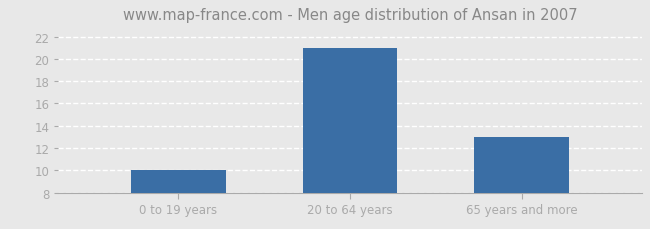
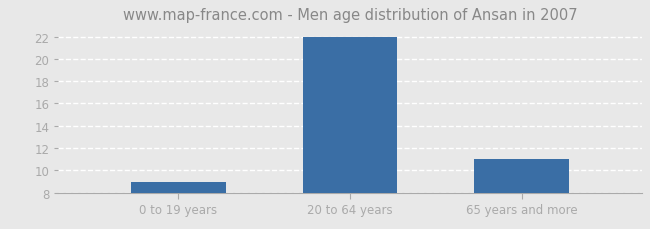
0 to 19 years: 10 -> 9
20 to 64 years: 21 -> 22
65 years and more: 13 -> 11
